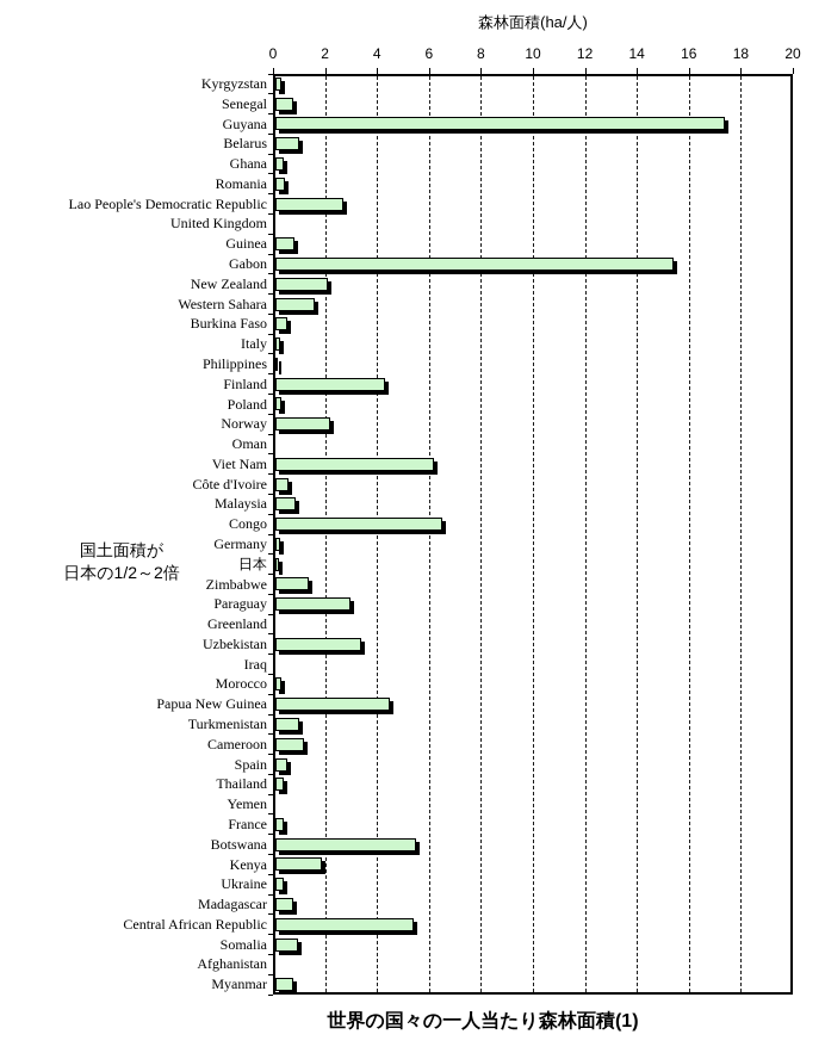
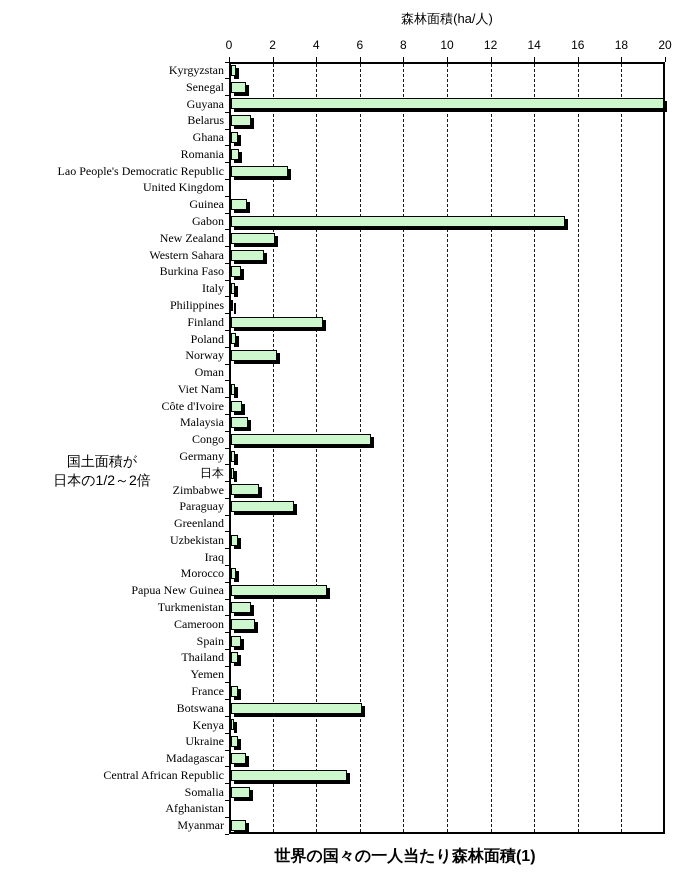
Guyana: 17.3 -> 20.0
Viet Nam: 6.1 -> 0.2
Uzbekistan: 3.3 -> 0.3
Botswana: 5.4 -> 6.0
Kenya: 1.8 -> 0.1
